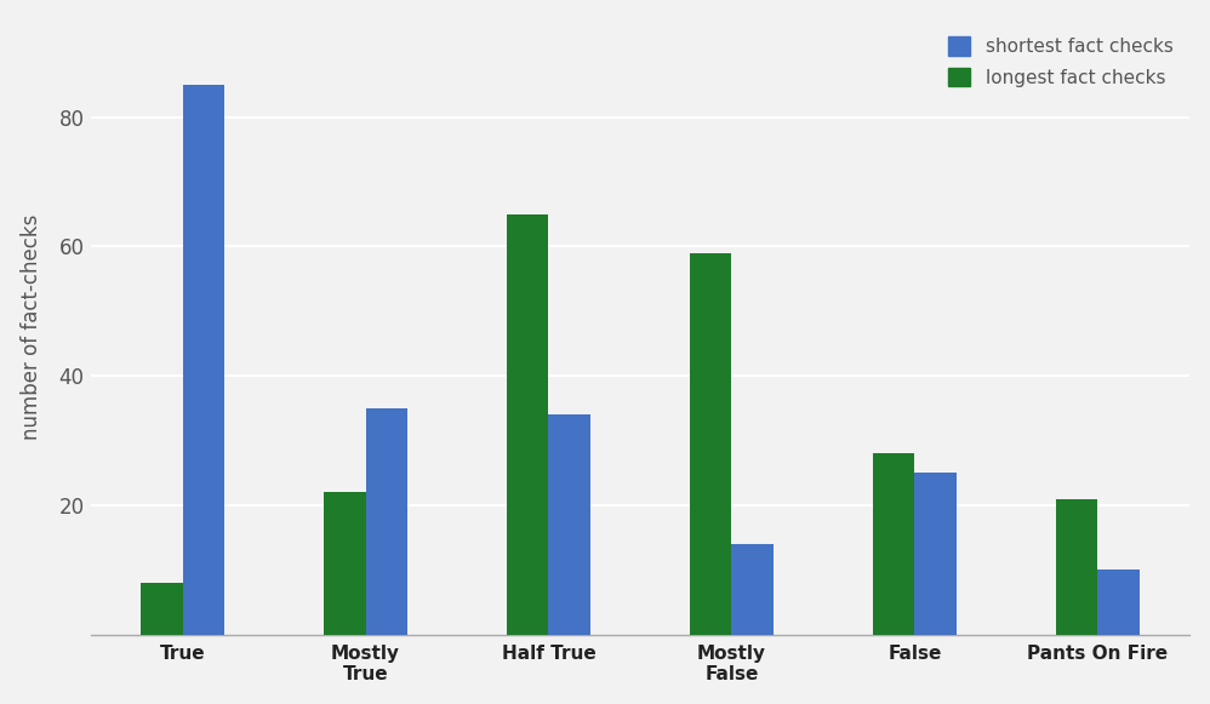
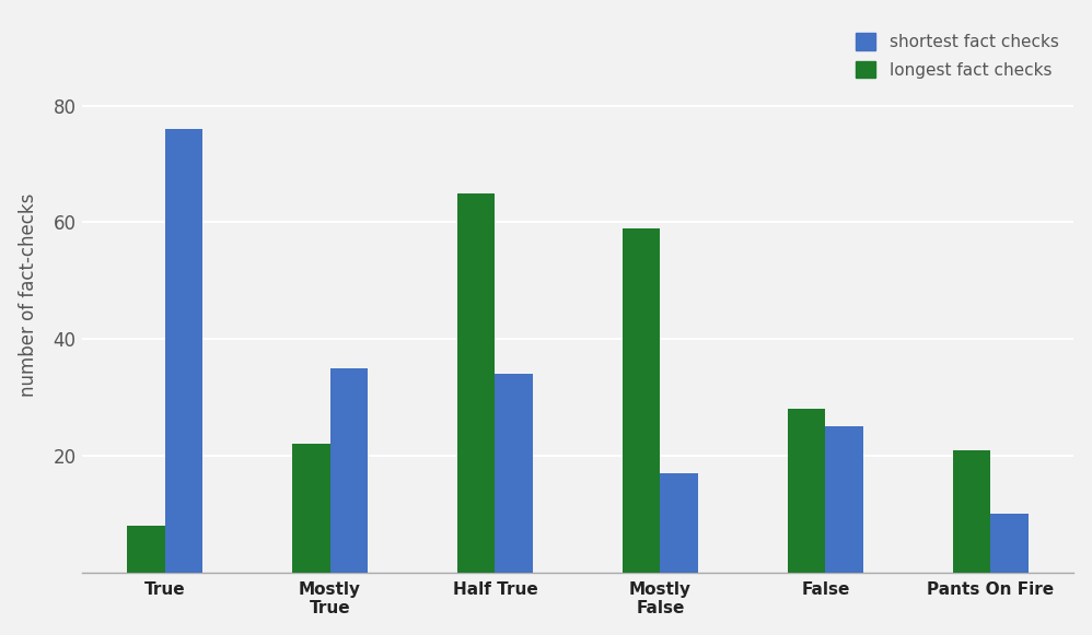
shortest fact checks/True: 85 -> 76
shortest fact checks/Mostly False: 14 -> 17
